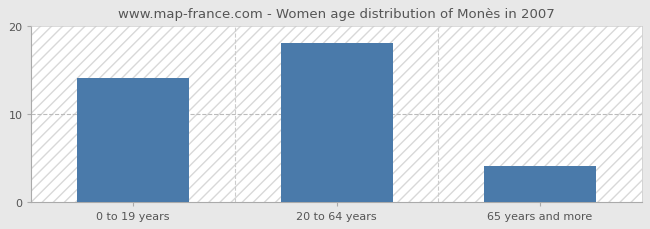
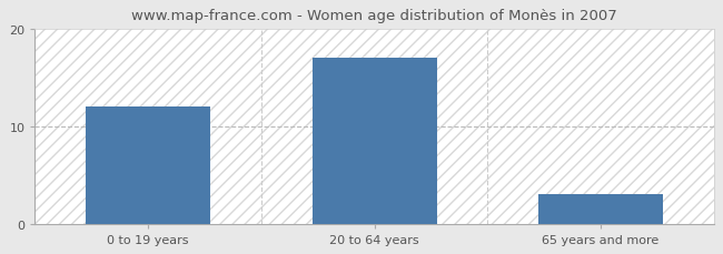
0 to 19 years: 14 -> 12
20 to 64 years: 18 -> 17
65 years and more: 4 -> 3
